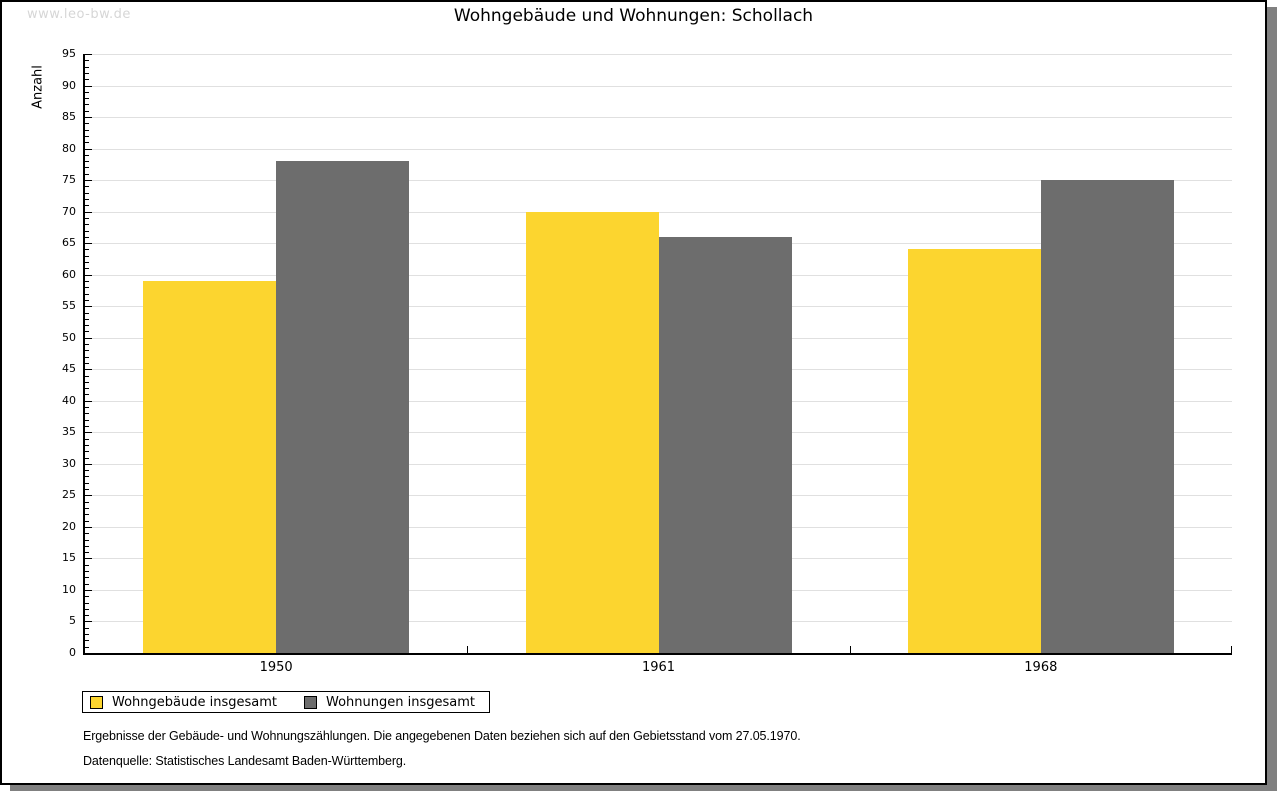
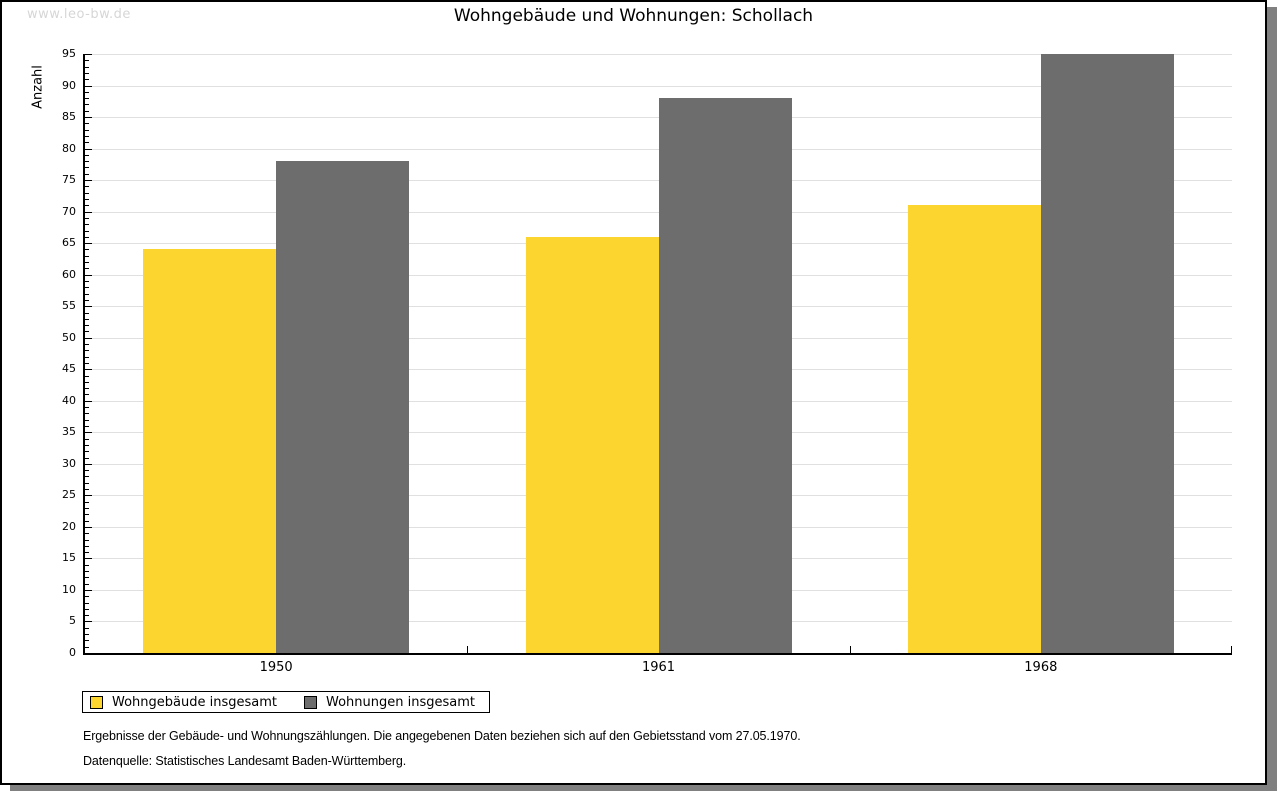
Wohngebäude insgesamt/1950: 59 -> 64
Wohngebäude insgesamt/1961: 70 -> 66
Wohnungen insgesamt/1961: 66 -> 88
Wohngebäude insgesamt/1968: 64 -> 71
Wohnungen insgesamt/1968: 75 -> 95
